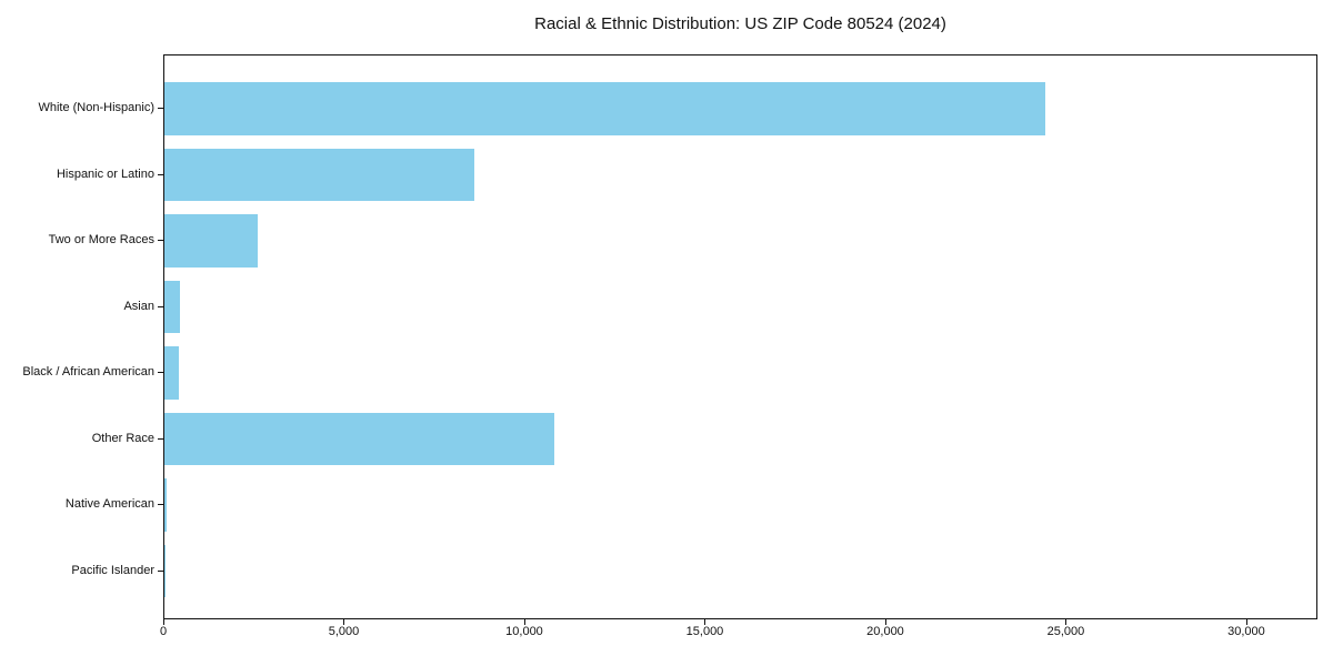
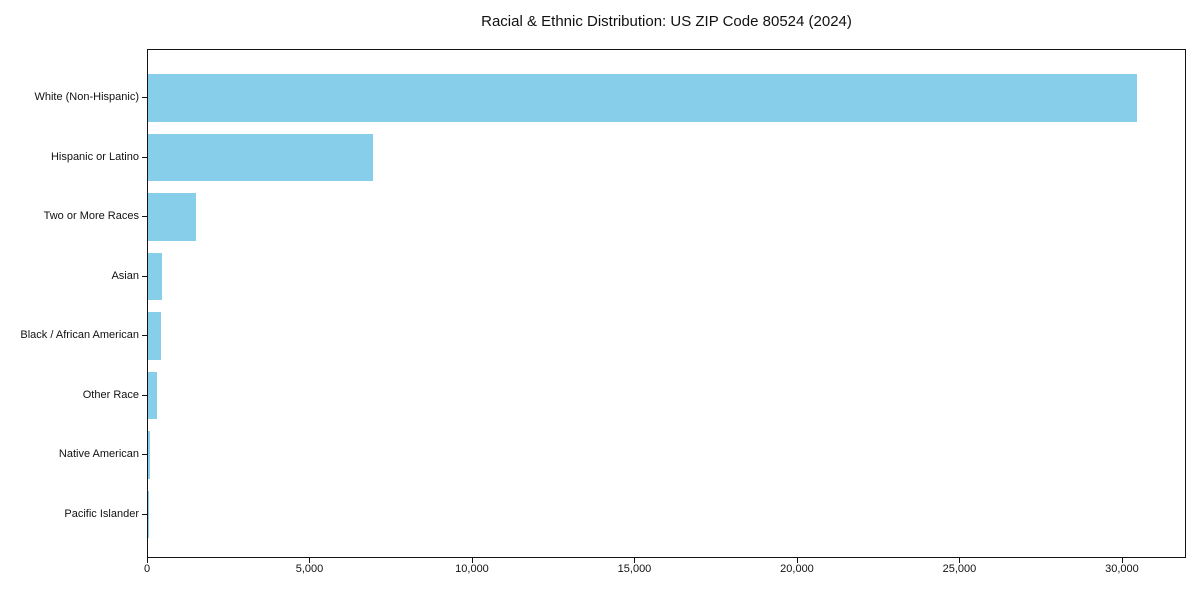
White (Non-Hispanic): 24400 -> 30400
Hispanic or Latino: 8600 -> 6900
Two or More Races: 2600 -> 1500
Other Race: 10800 -> 300
